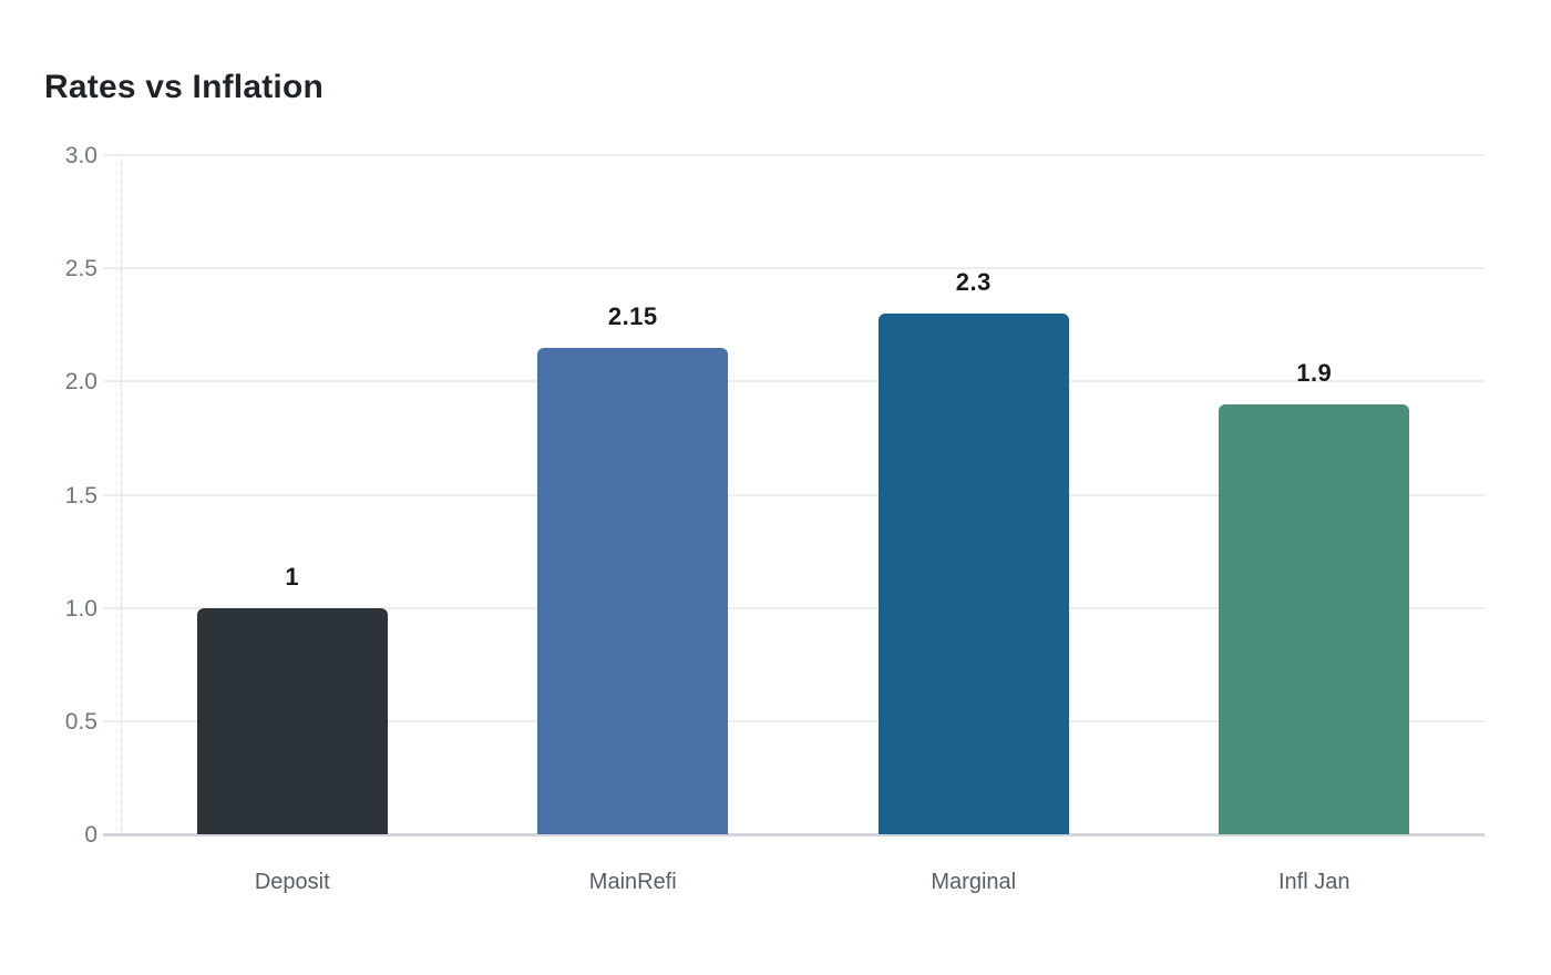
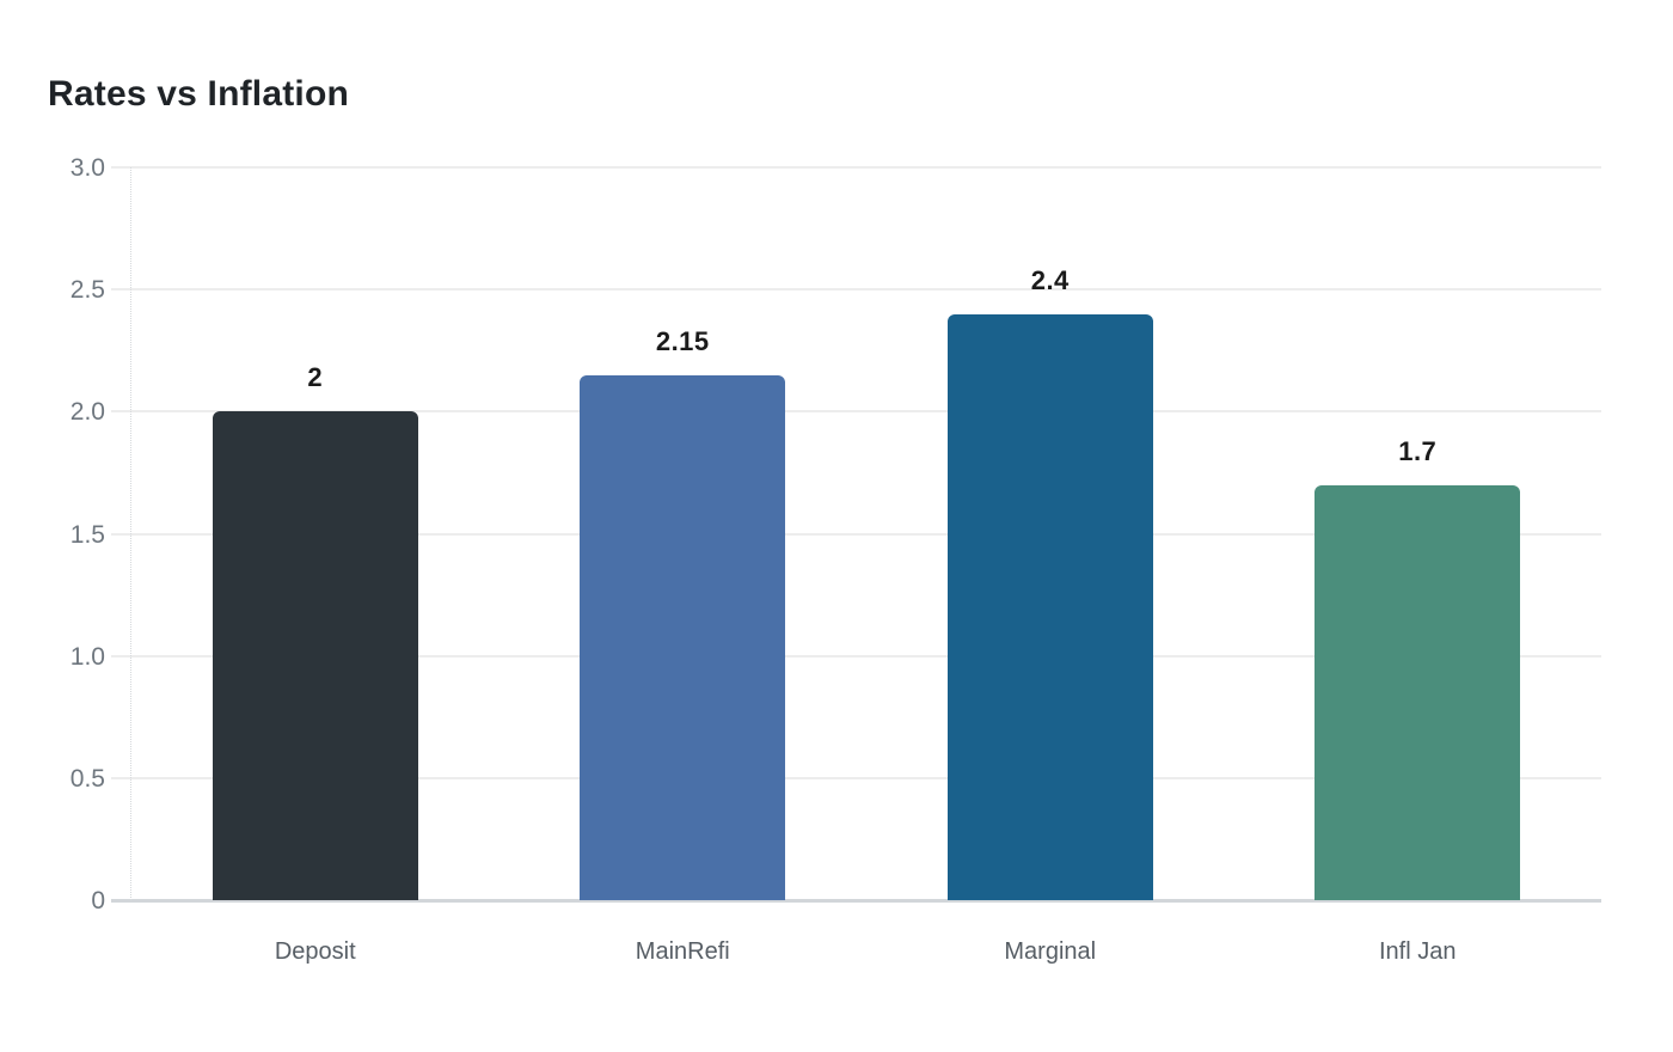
Deposit: 1 -> 2
Marginal: 2.3 -> 2.4
Infl Jan: 1.9 -> 1.7
